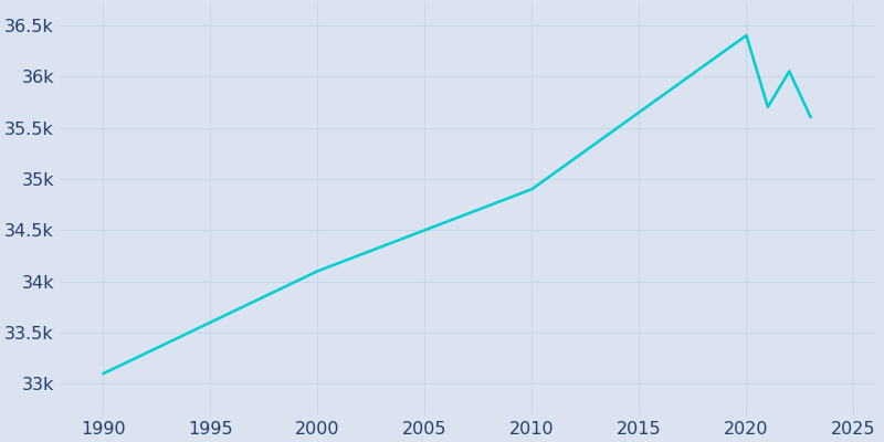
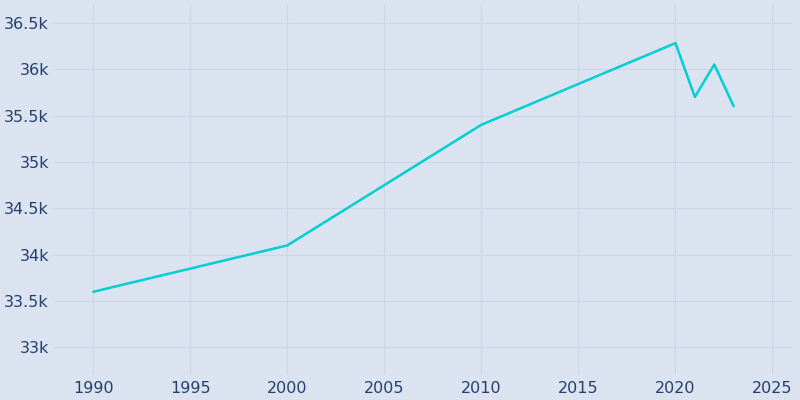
1990: 33.10k -> 33.60k
2010: 34.90k -> 35.40k
2020: 36.40k -> 36.28k
